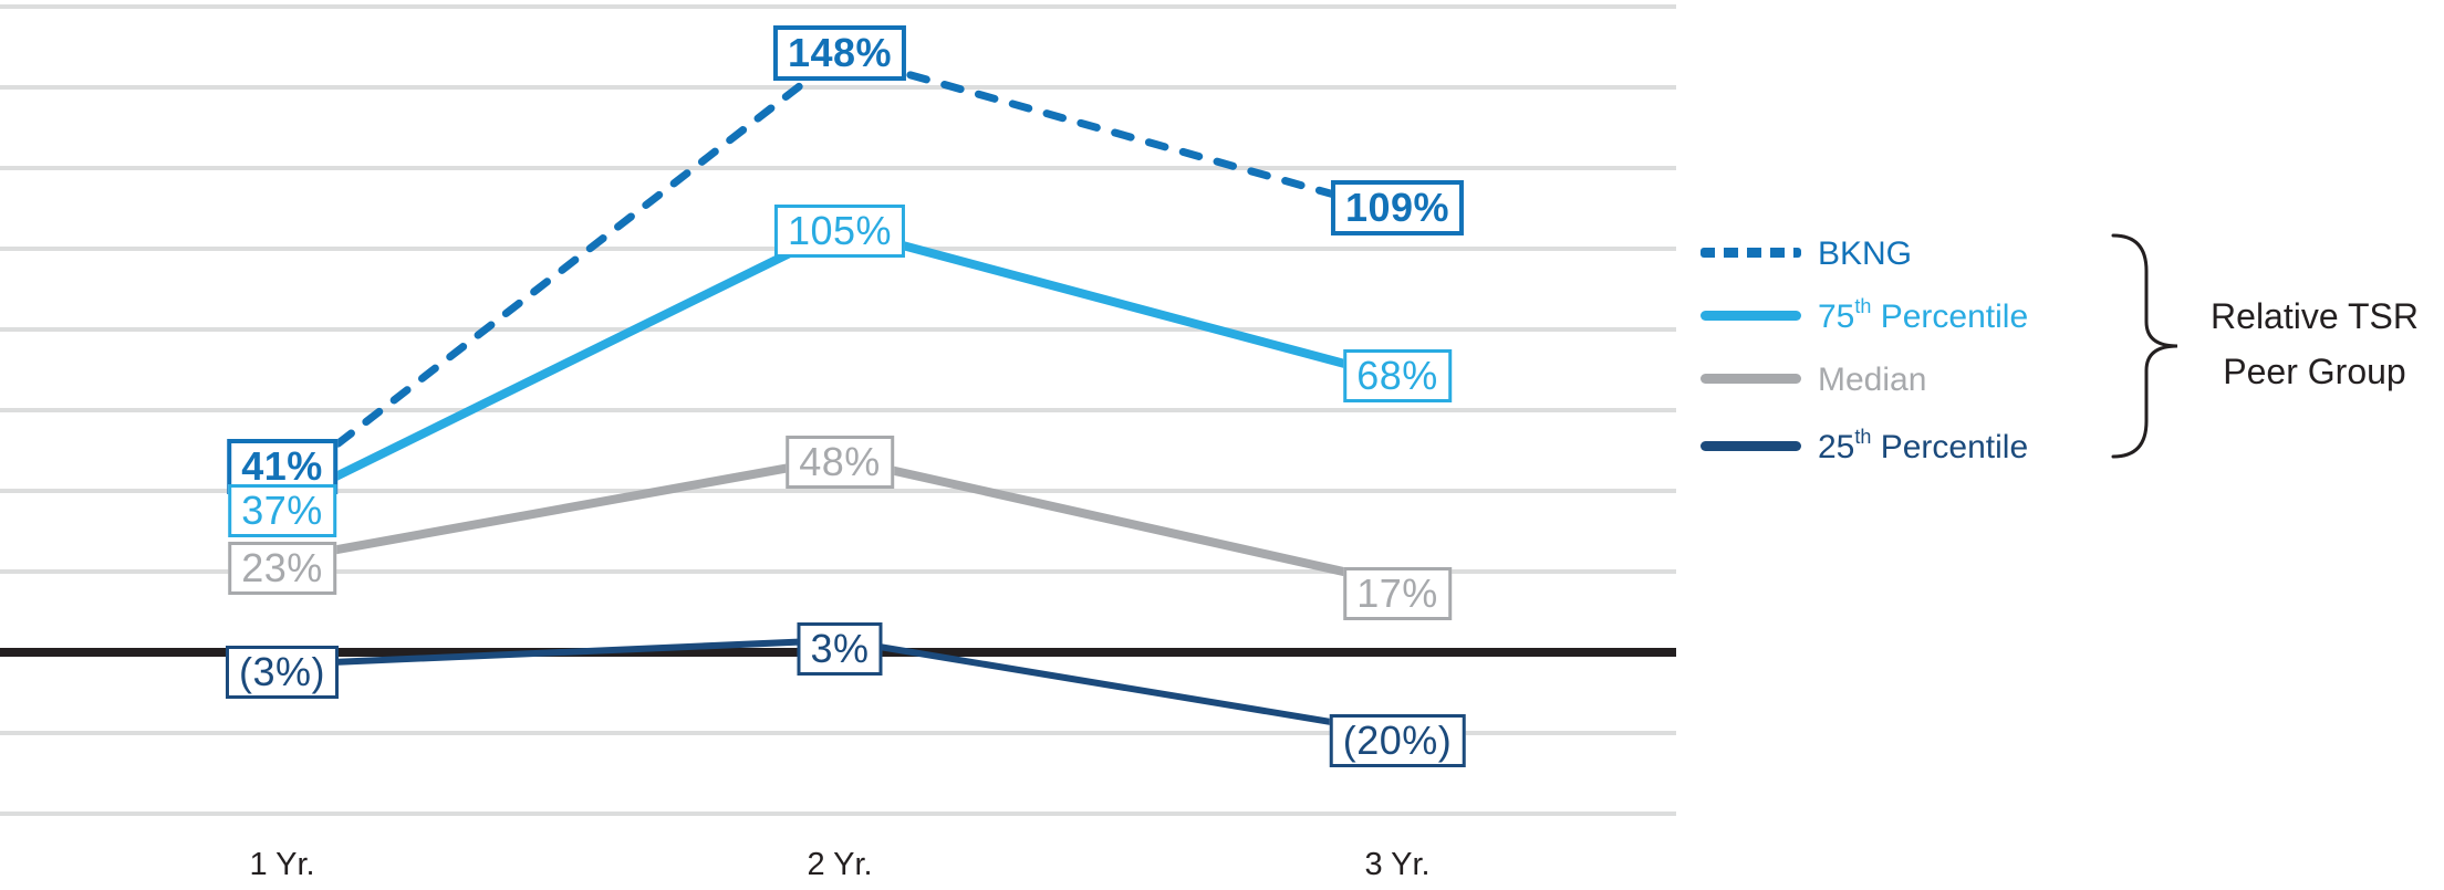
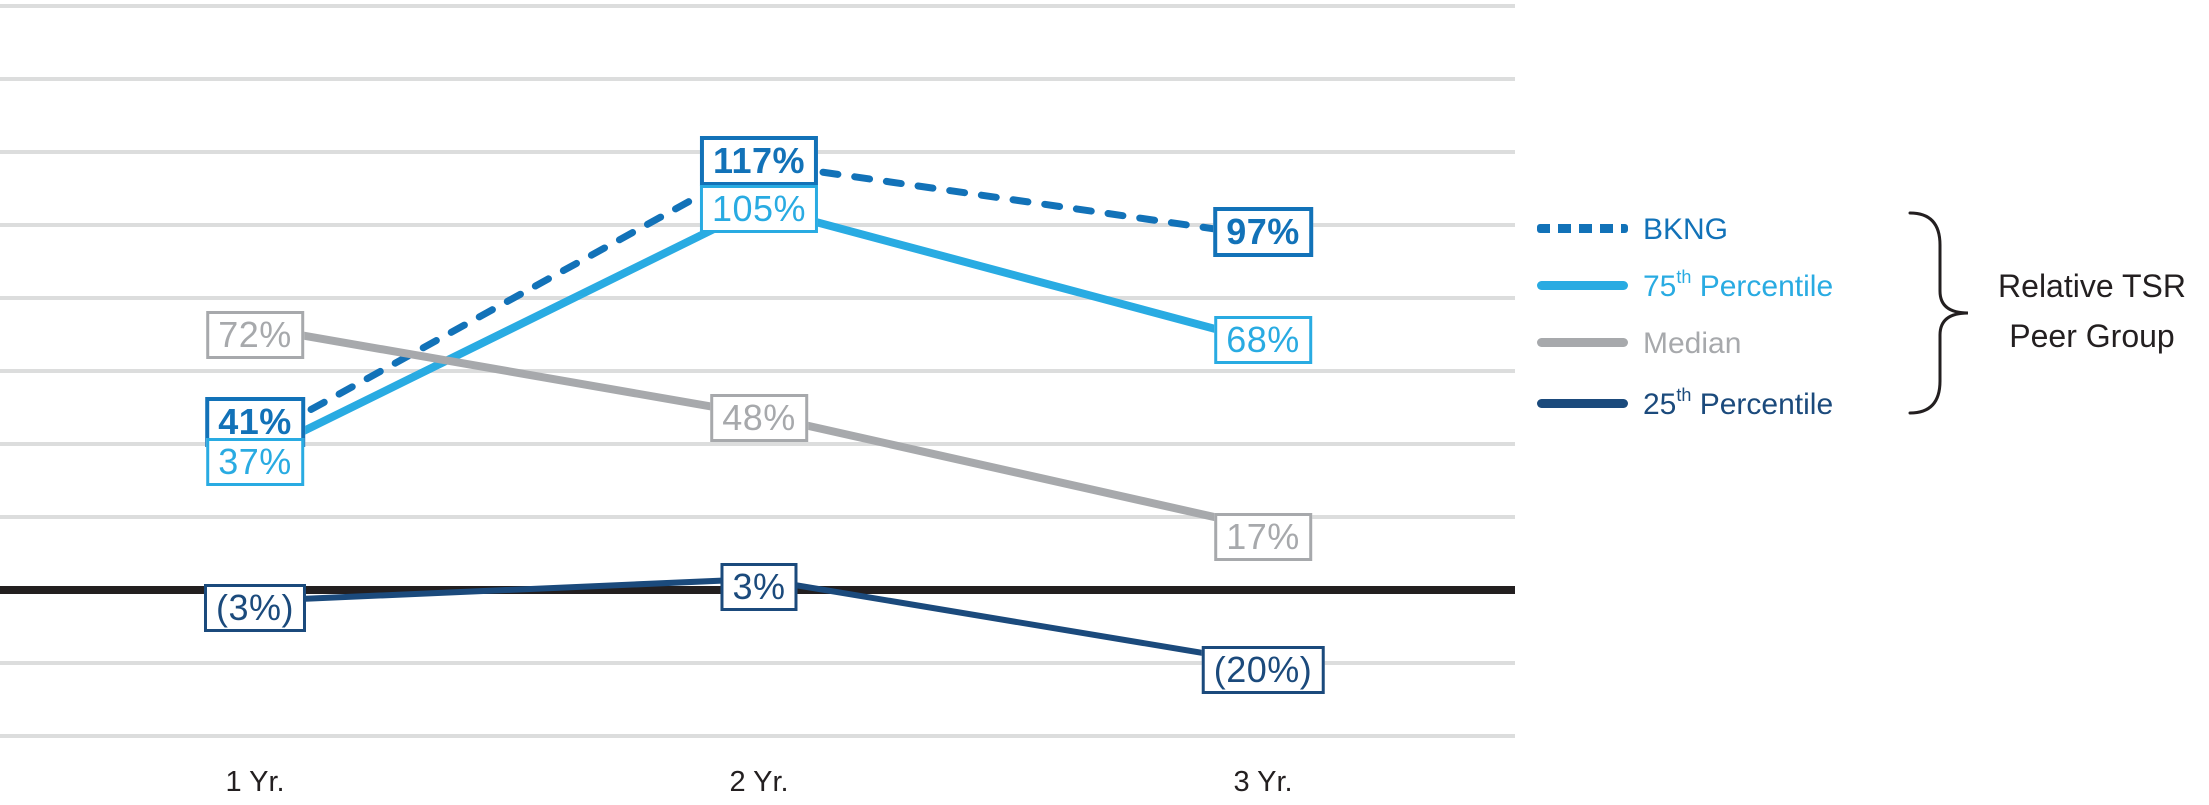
Median/1 Yr.: 23% -> 72%
BKNG/2 Yr.: 148% -> 117%
BKNG/3 Yr.: 109% -> 97%
